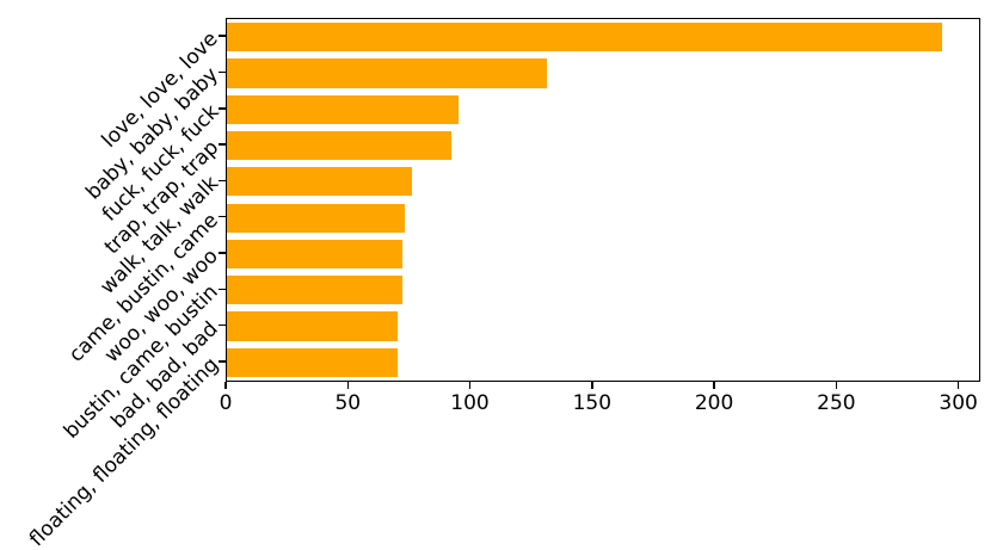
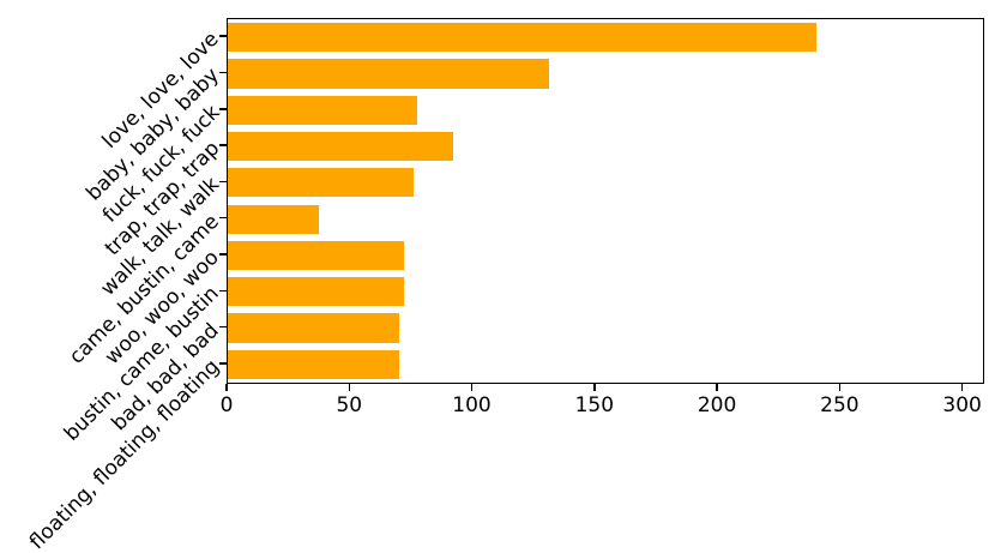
love, love, love: 293 -> 240
fuck, fuck, fuck: 95 -> 77
came, bustin, came: 73 -> 37
